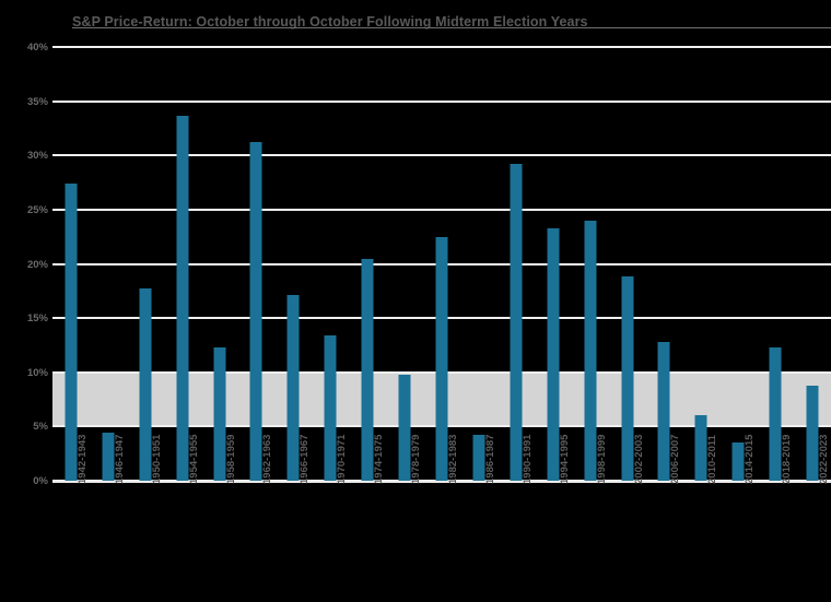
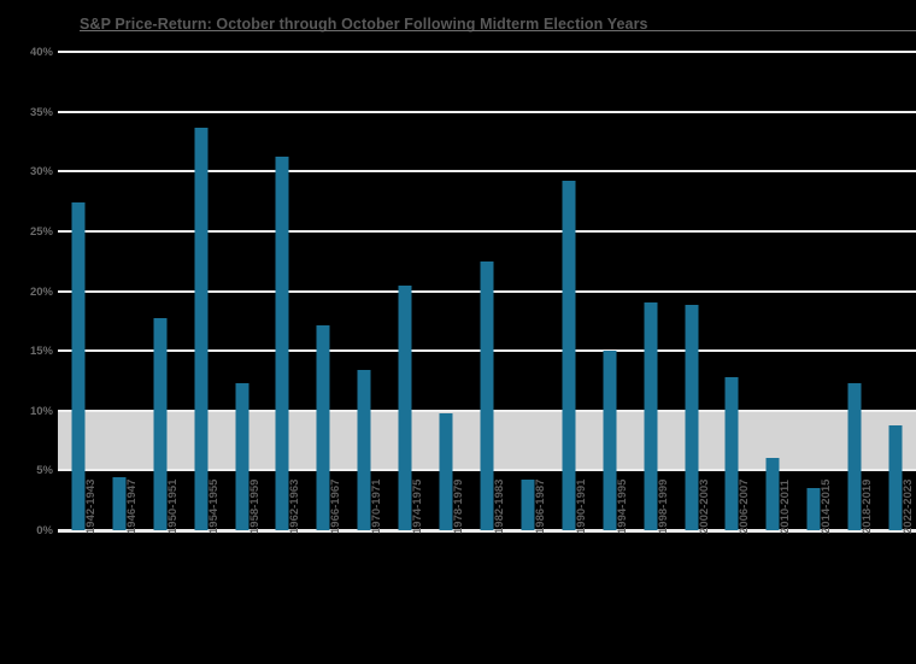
1994-1995: 23% -> 15%
1998-1999: 24% -> 19%
